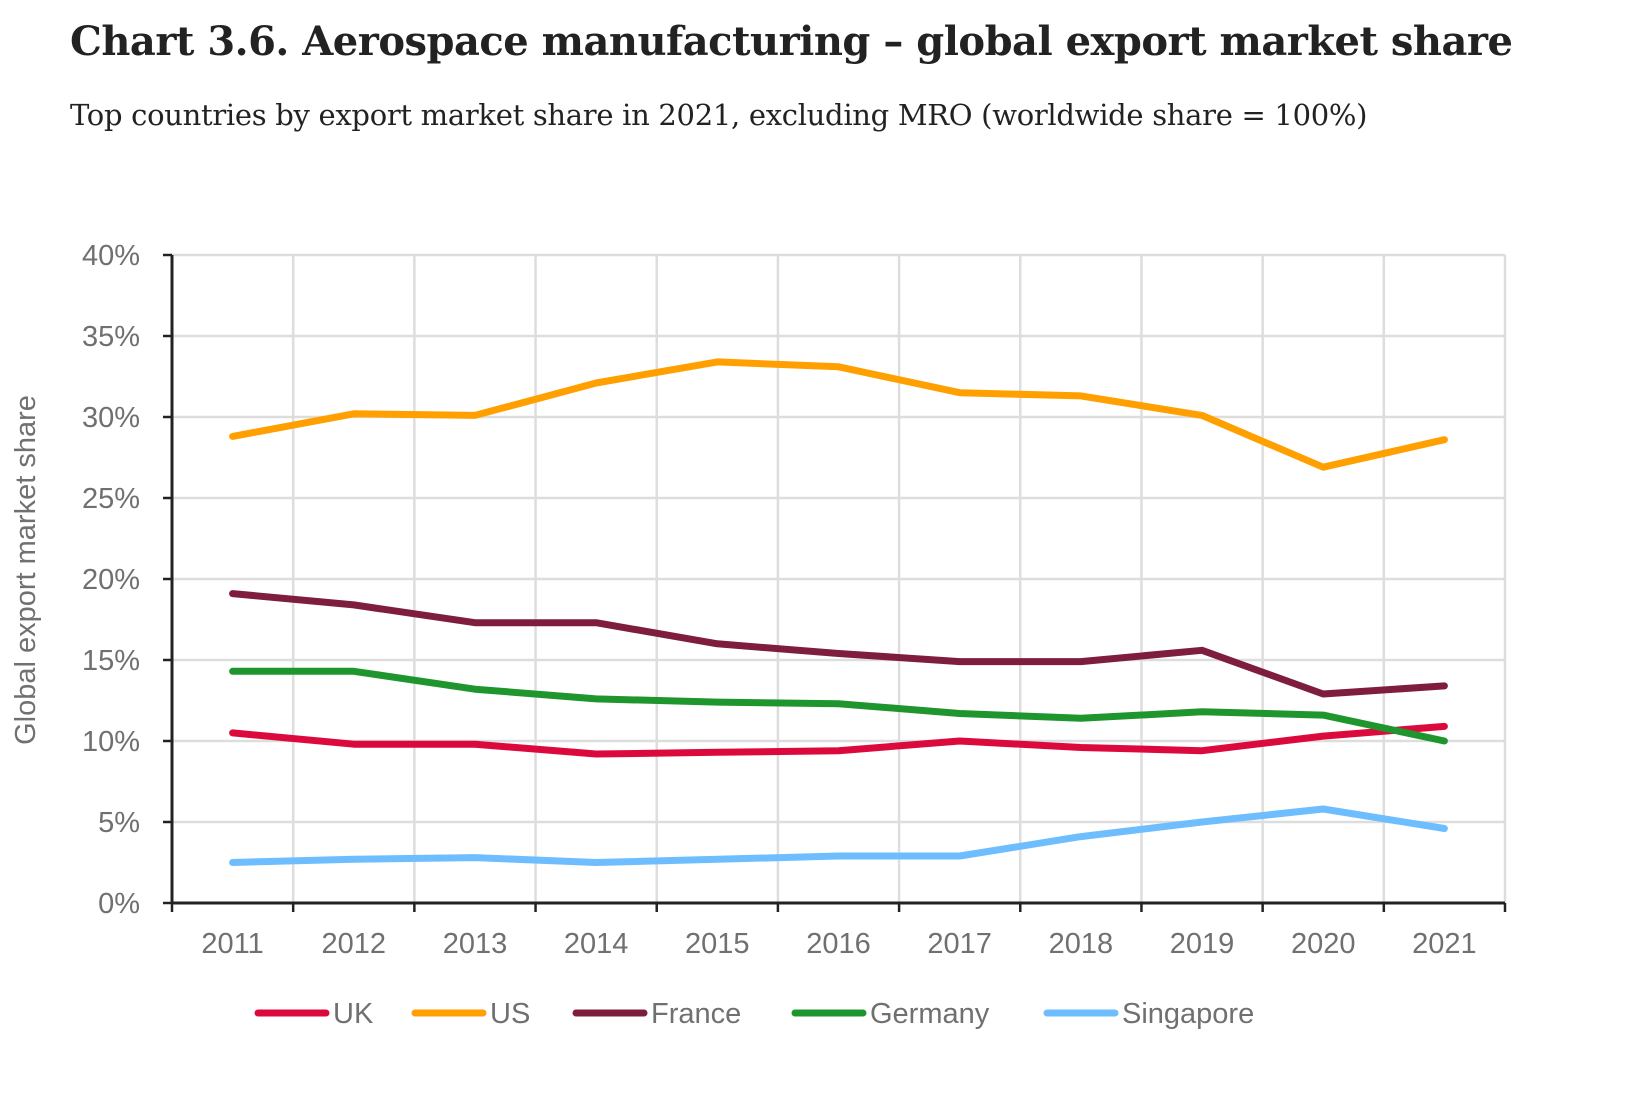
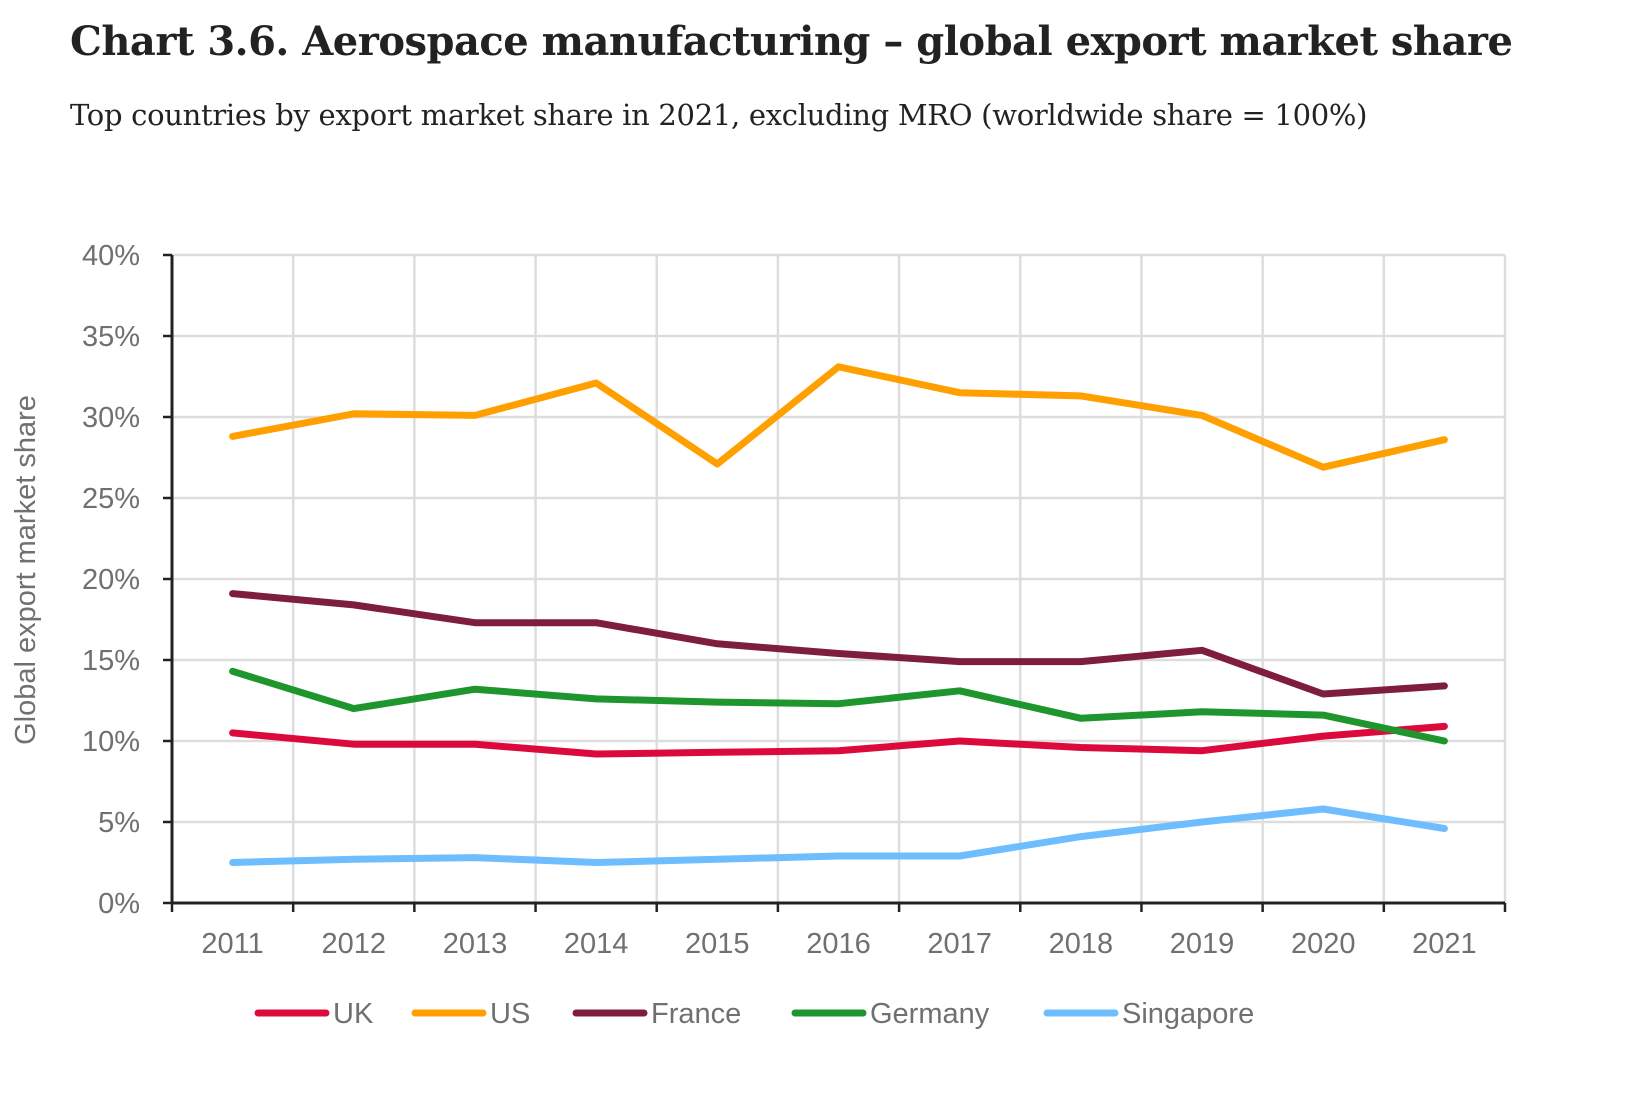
Germany/2012: 14.3% -> 12.0%
US/2015: 33.4% -> 27.1%
Germany/2017: 11.7% -> 13.1%
